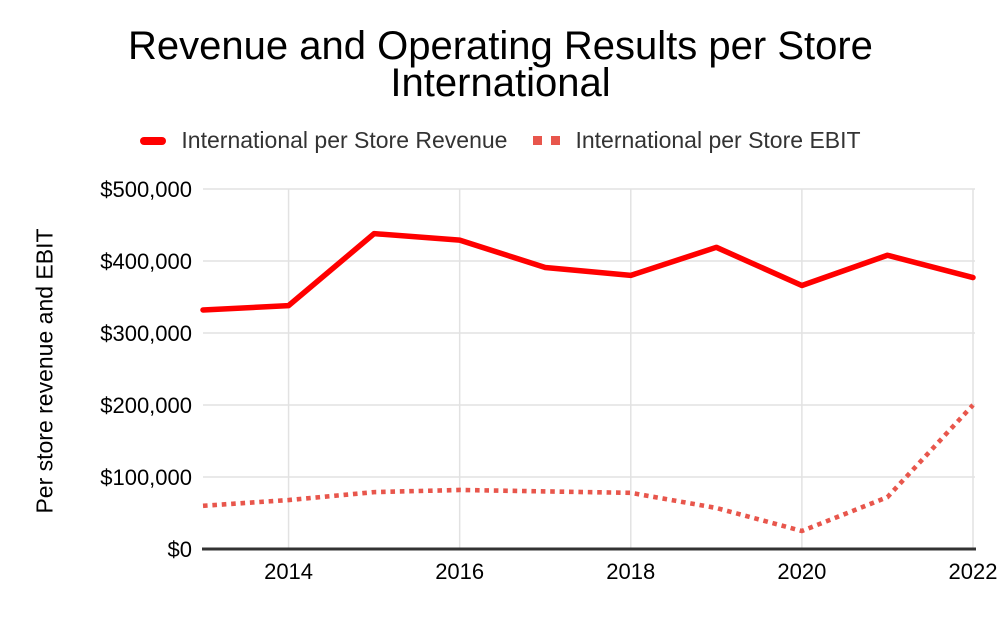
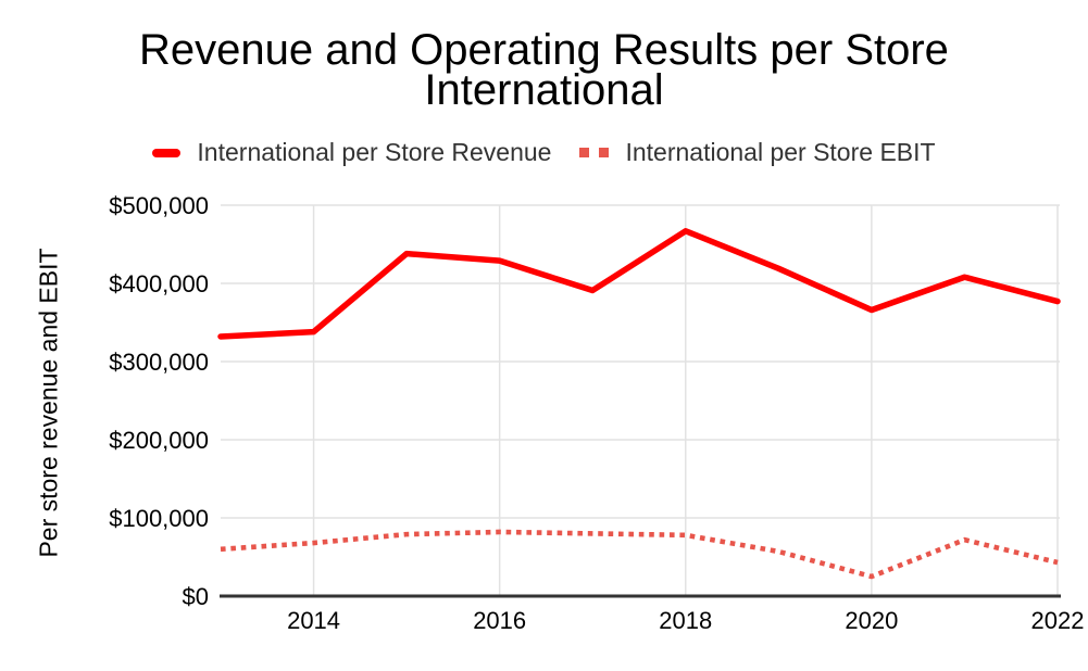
International per Store Revenue/2018: $380000 -> $470000
International per Store EBIT/2022: $200000 -> $40000
